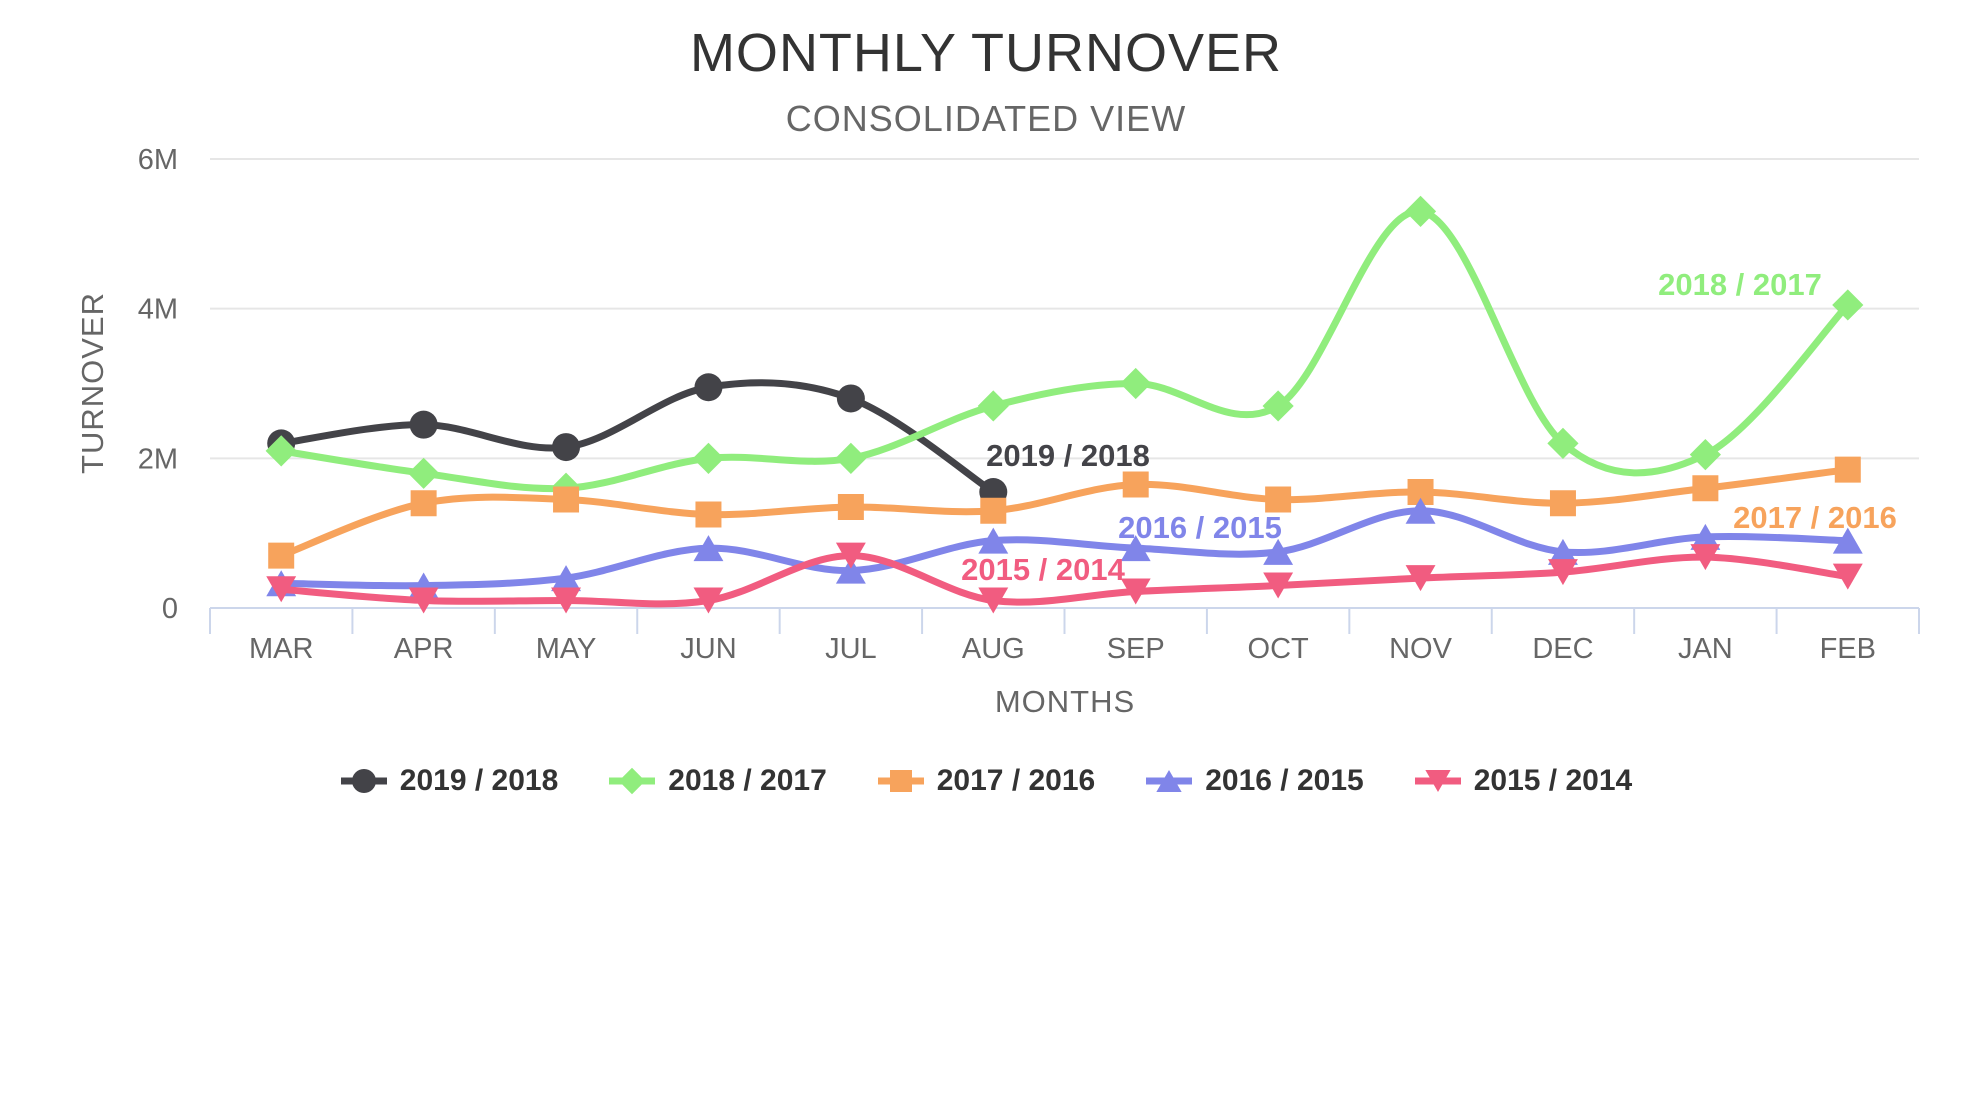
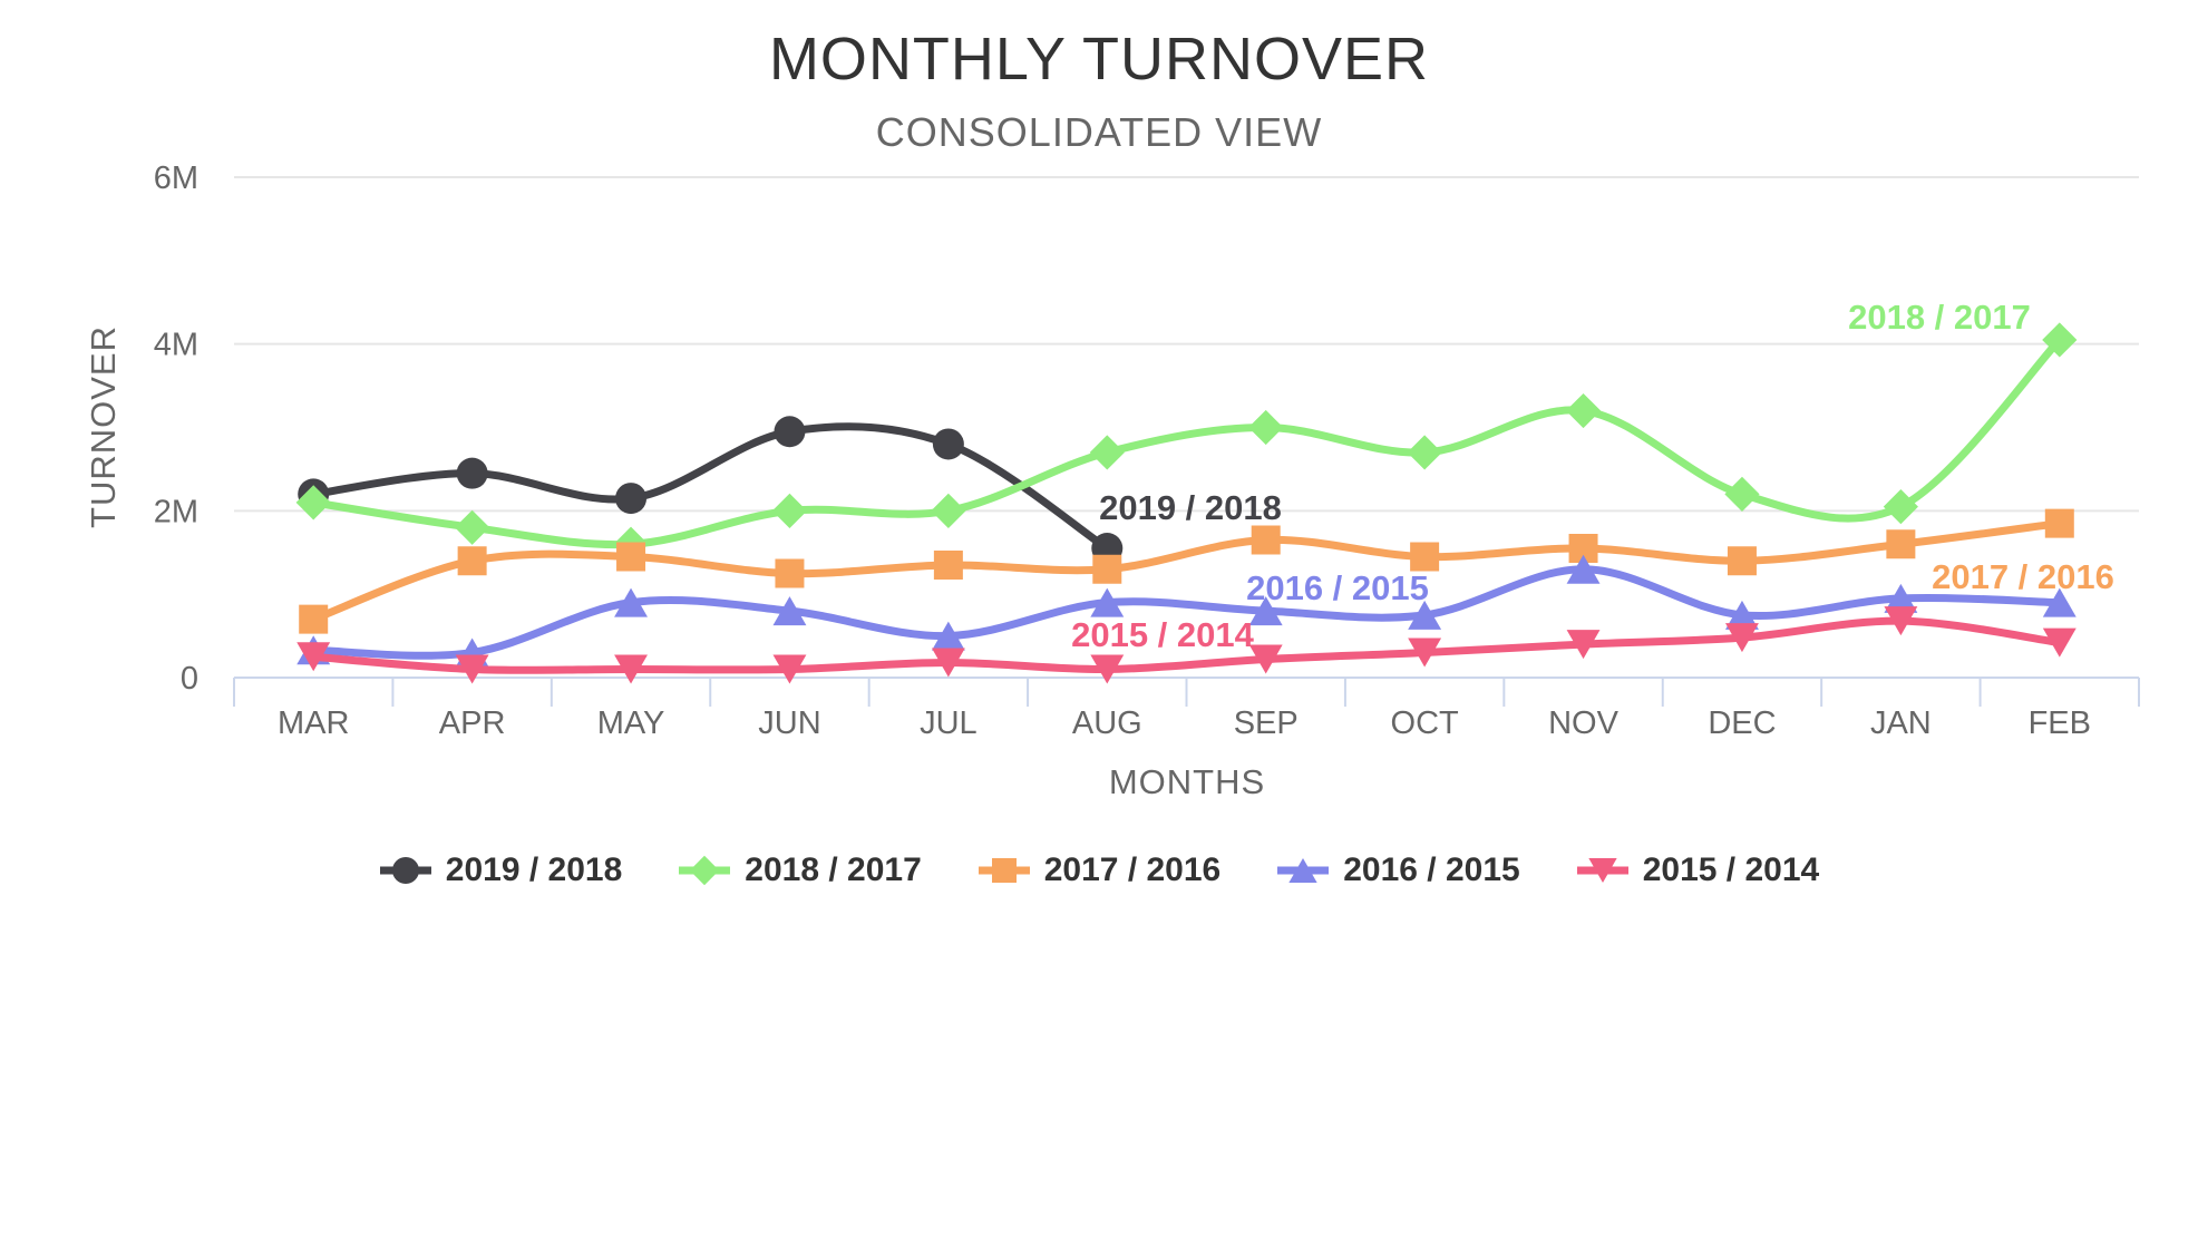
2016 / 2015/MAY: 0.4M -> 0.9M
2015 / 2014/JUL: 0.7M -> 0.2M
2018 / 2017/NOV: 5.3M -> 3.2M
